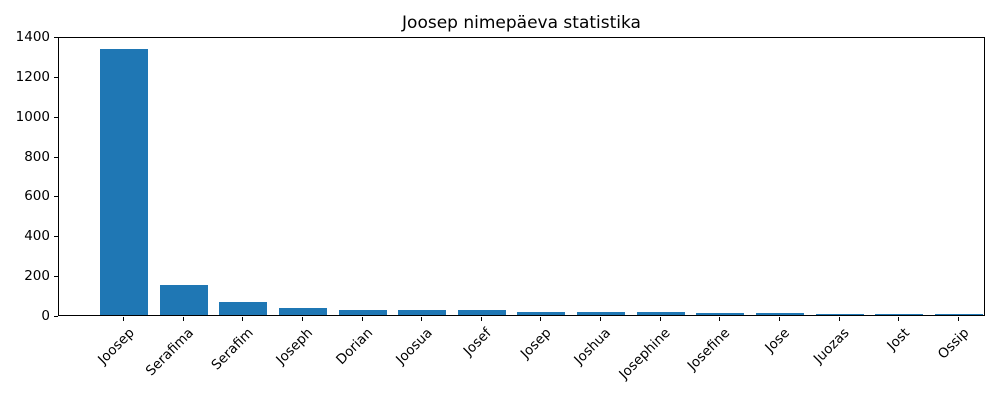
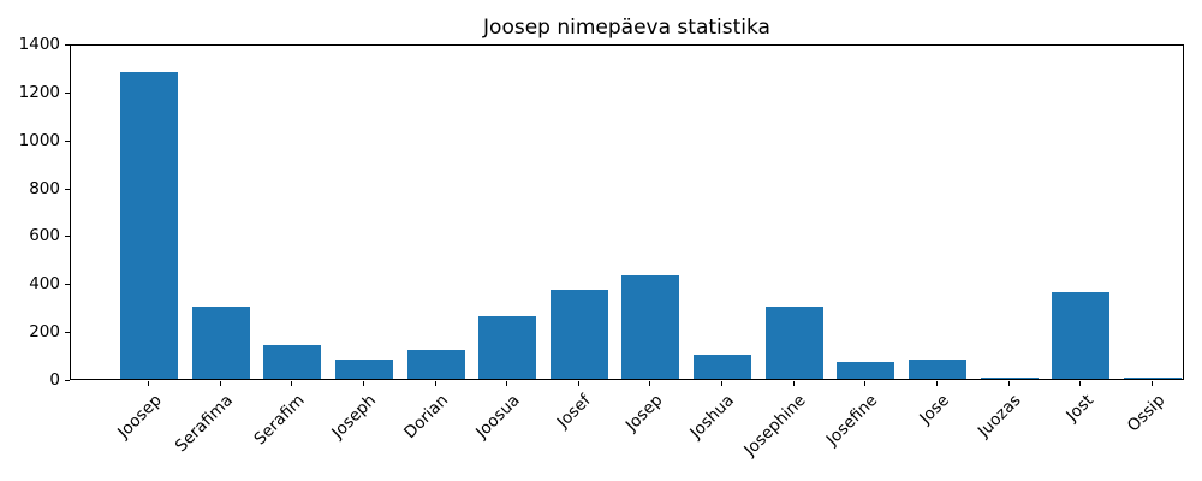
Joosep: 1340 -> 1280
Serafima: 150 -> 300
Serafim: 60 -> 140
Joseph: 40 -> 80
Dorian: 20 -> 120
Joosua: 20 -> 260
Josef: 20 -> 370
Josep: 20 -> 430
Joshua: 20 -> 100
Josephine: 20 -> 300
Josefine: 10 -> 70
Jose: 10 -> 80
Jost: 10 -> 360
